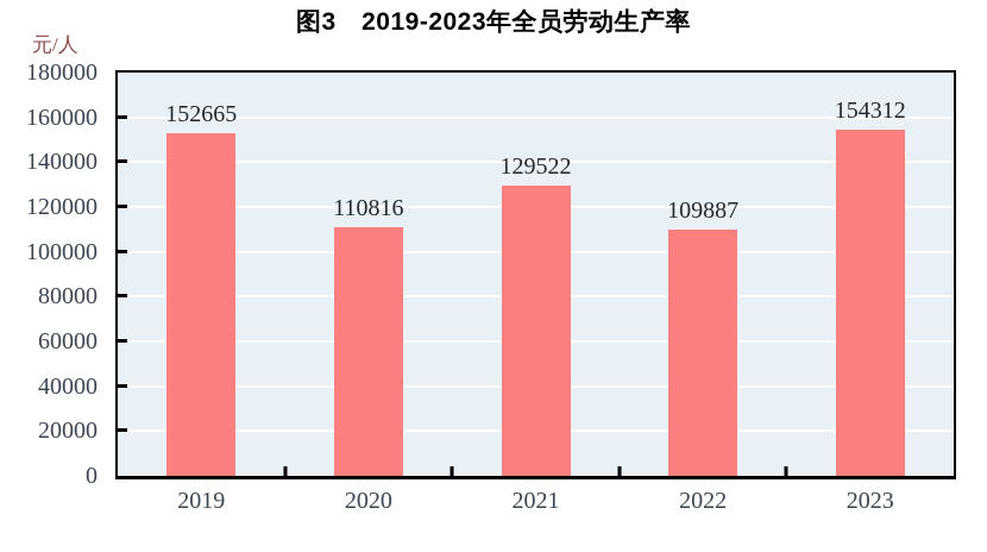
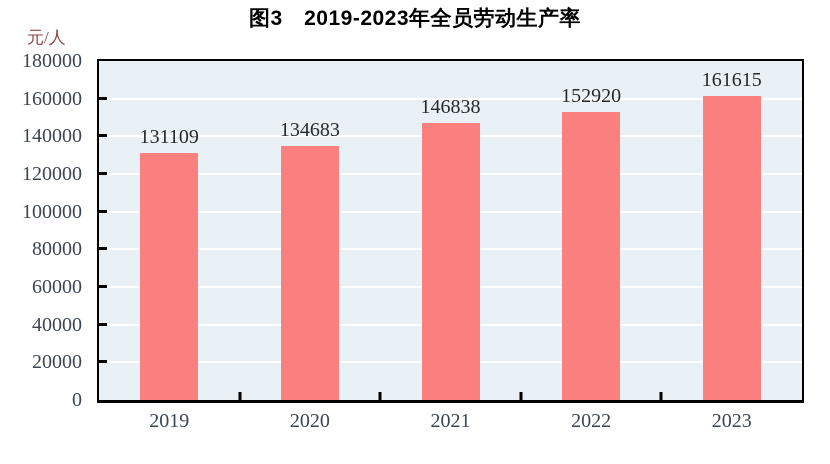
2019: 152665 -> 131109
2020: 110816 -> 134683
2021: 129522 -> 146838
2022: 109887 -> 152920
2023: 154312 -> 161615
